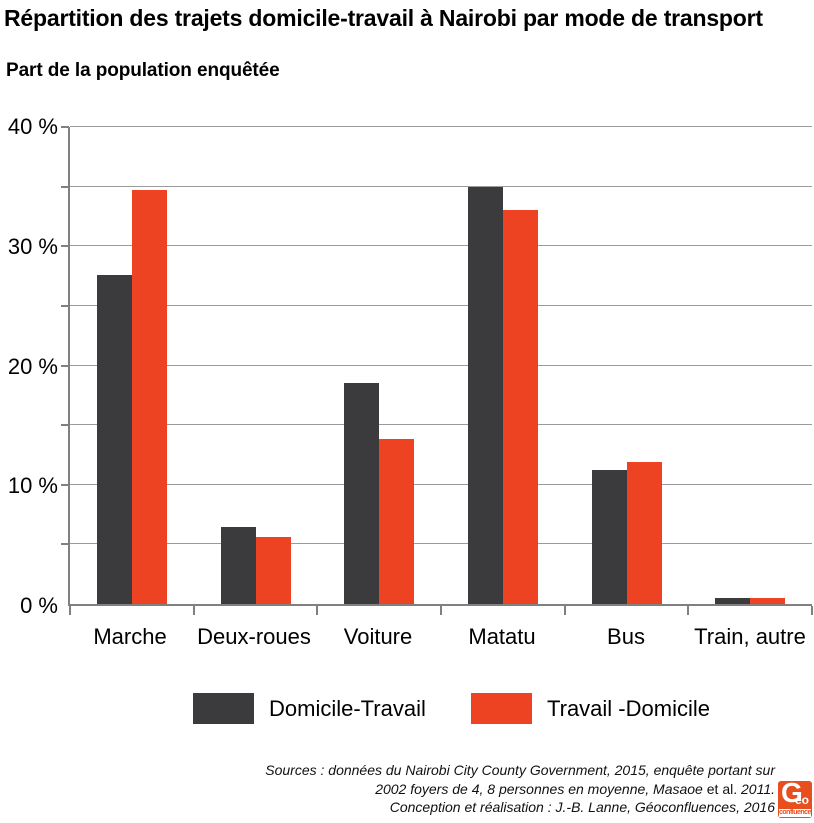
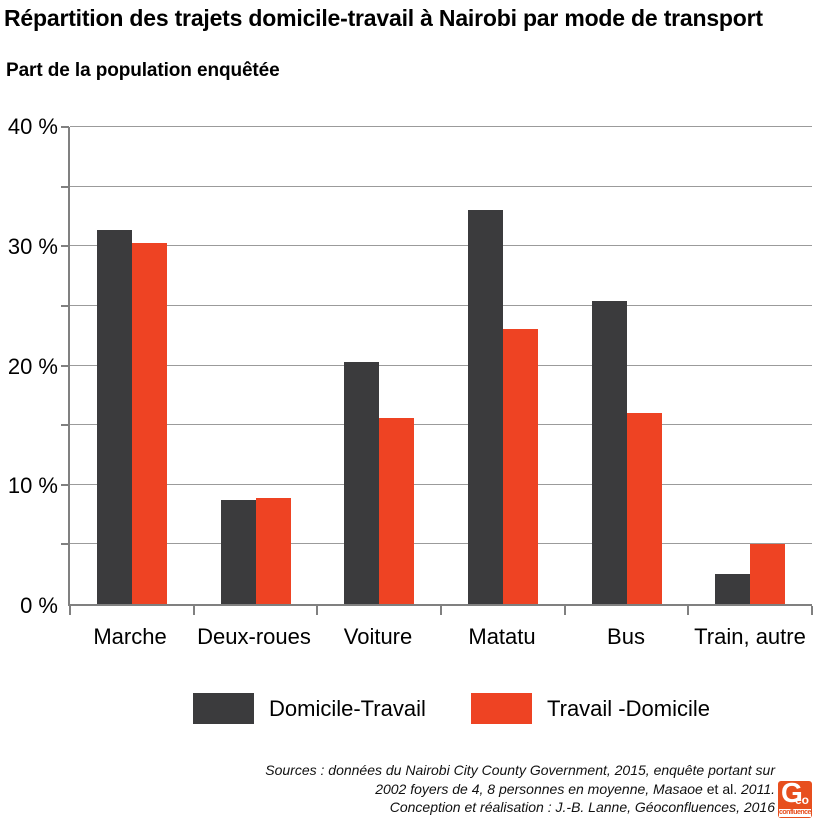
Domicile-Travail/Marche: 27.6% -> 31.4%
Travail -Domicile/Marche: 34.7% -> 30.3%
Domicile-Travail/Deux-roues: 6.5% -> 8.7%
Travail -Domicile/Deux-roues: 5.6% -> 8.9%
Domicile-Travail/Voiture: 18.5% -> 20.3%
Travail -Domicile/Voiture: 13.8% -> 15.6%
Domicile-Travail/Matatu: 35.0% -> 33.0%
Travail -Domicile/Matatu: 33.0% -> 23.1%
Domicile-Travail/Bus: 11.2% -> 25.4%
Travail -Domicile/Bus: 11.9% -> 16.0%
Domicile-Travail/Train, autre: 0.5% -> 2.5%
Travail -Domicile/Train, autre: 0.5% -> 5.0%
